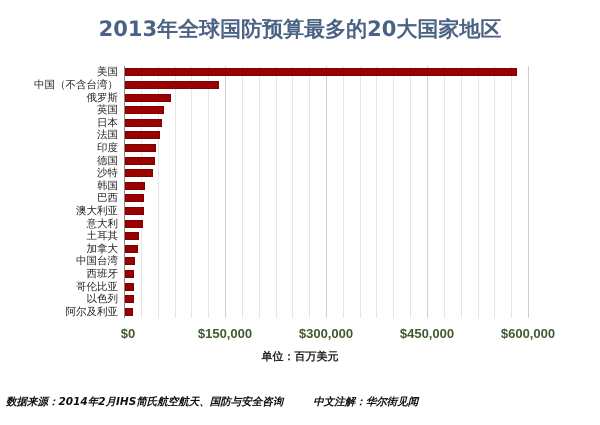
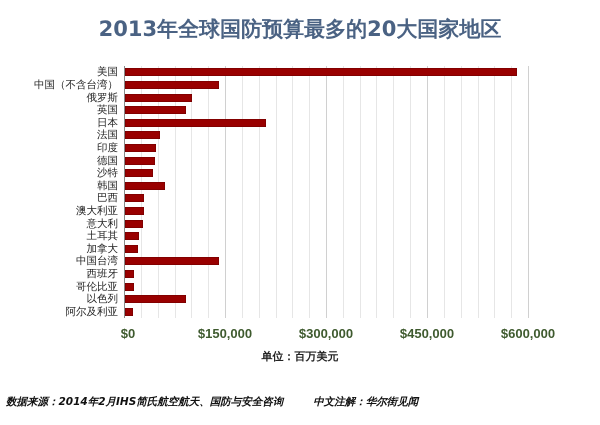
俄罗斯: $70000 -> $100000
英国: $60000 -> $90000
日本: $60000 -> $210000
韩国: $30000 -> $60000
中国台湾: $20000 -> $140000
以色列: $10000 -> $90000
